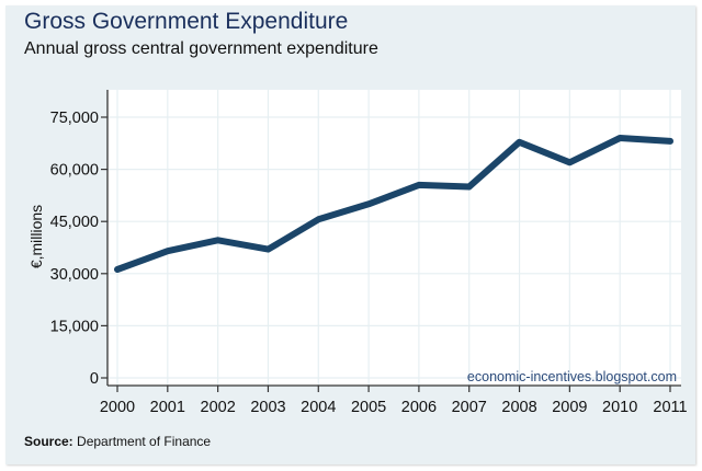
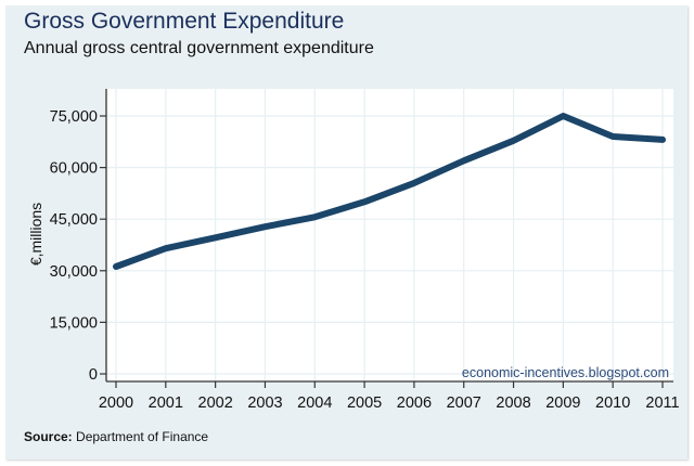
2003: 37000 -> 43000
2007: 55000 -> 62000
2009: 62000 -> 75000
